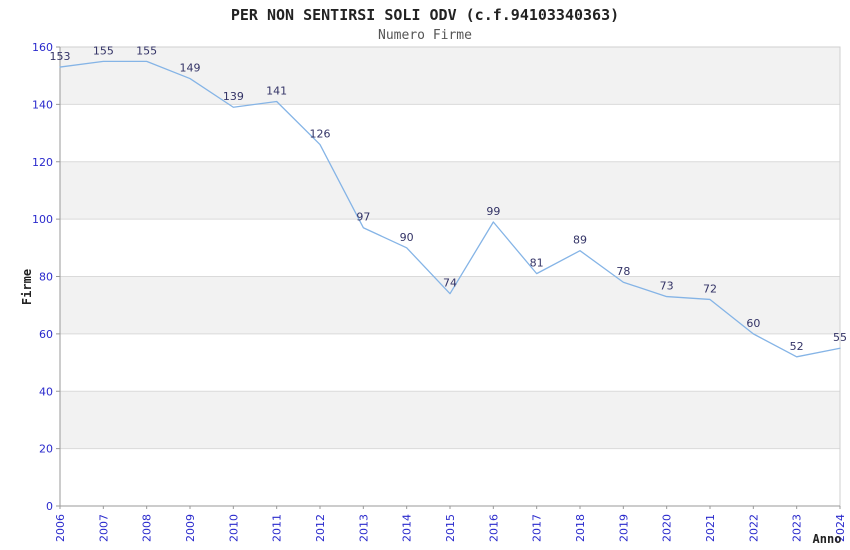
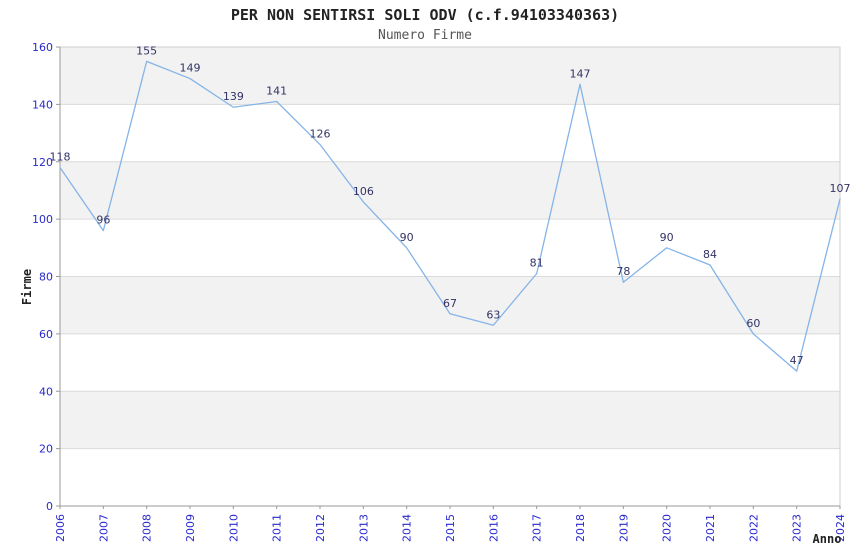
2006: 153 -> 118
2007: 155 -> 96
2013: 97 -> 106
2015: 74 -> 67
2016: 99 -> 63
2018: 89 -> 147
2020: 73 -> 90
2021: 72 -> 84
2023: 52 -> 47
2024: 55 -> 107
